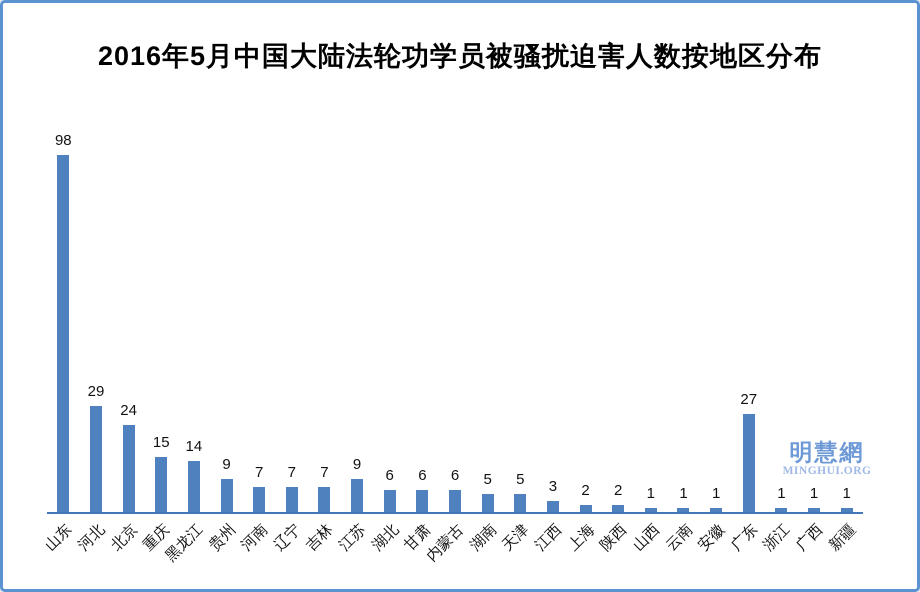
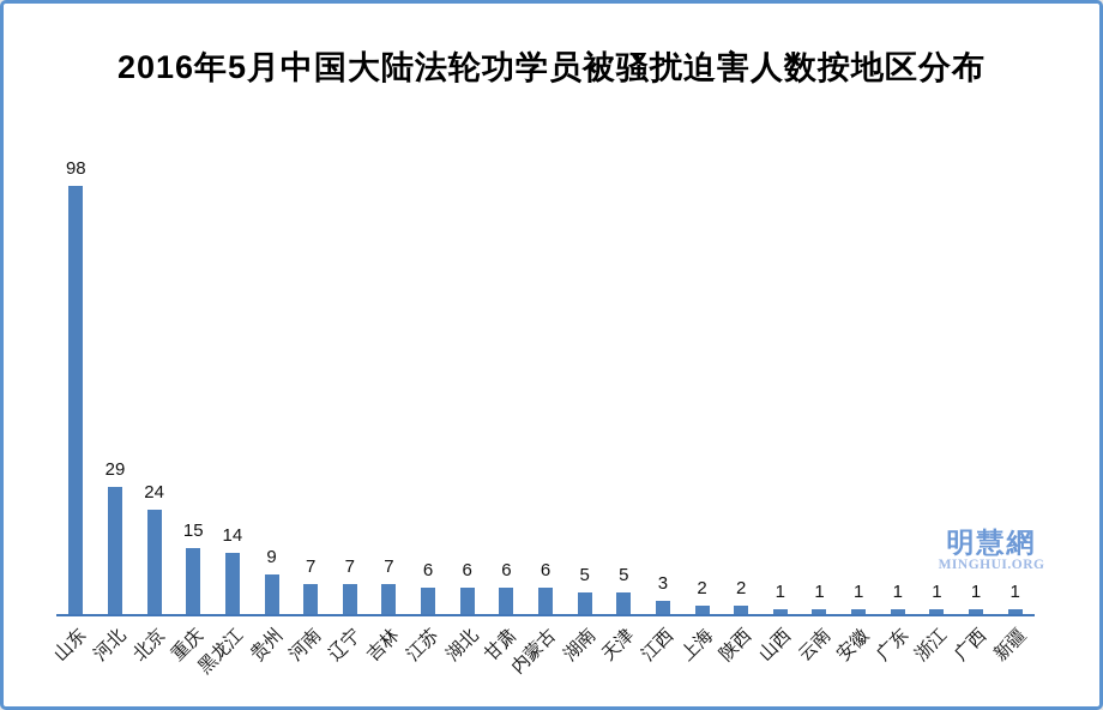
江苏: 9 -> 6
广东: 27 -> 1
